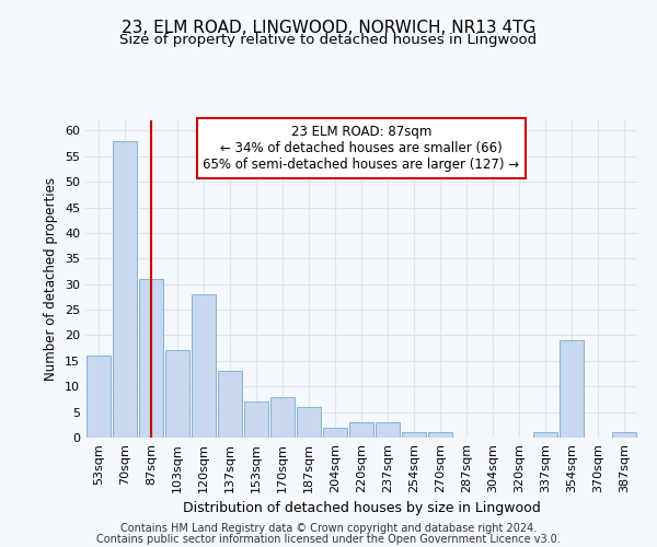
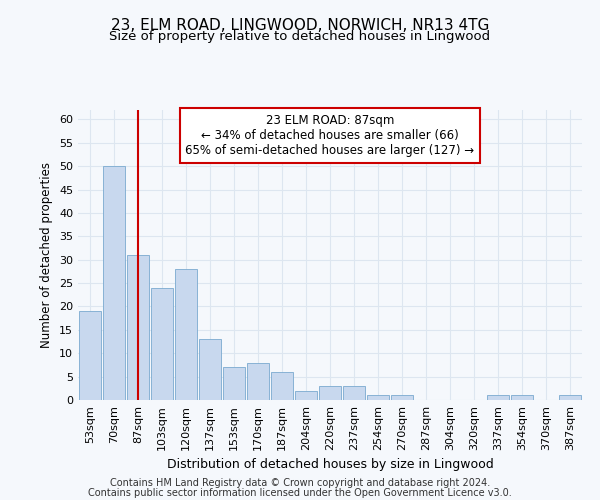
53sqm: 16 -> 19
70sqm: 58 -> 50
103sqm: 17 -> 24
354sqm: 19 -> 1
